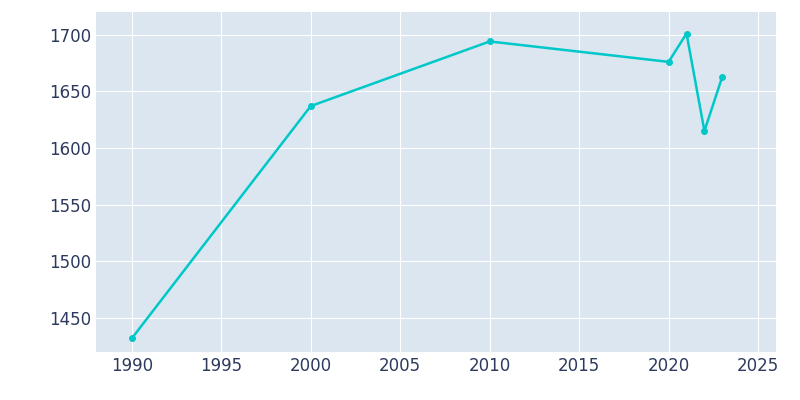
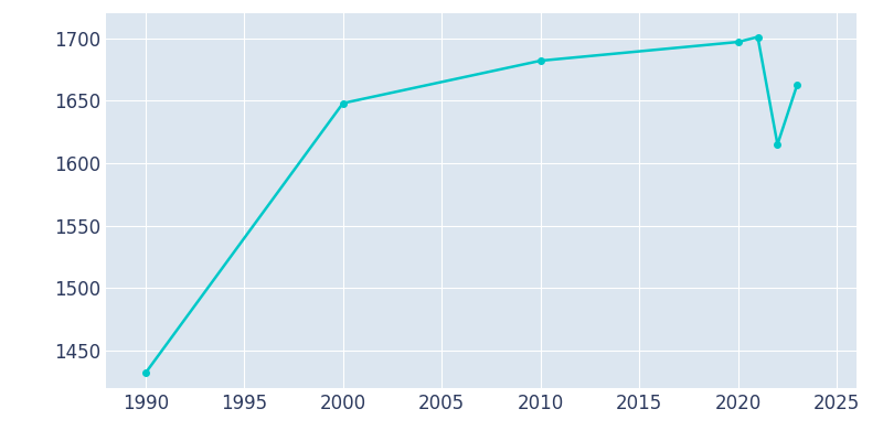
2000: 1637 -> 1648
2010: 1694 -> 1682
2020: 1676 -> 1697
